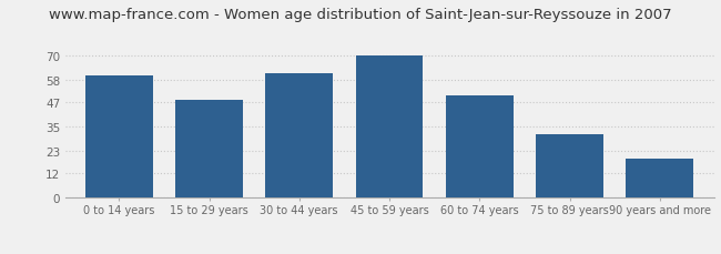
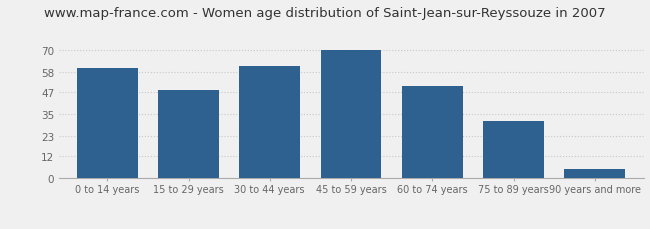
90 years and more: 19 -> 5
